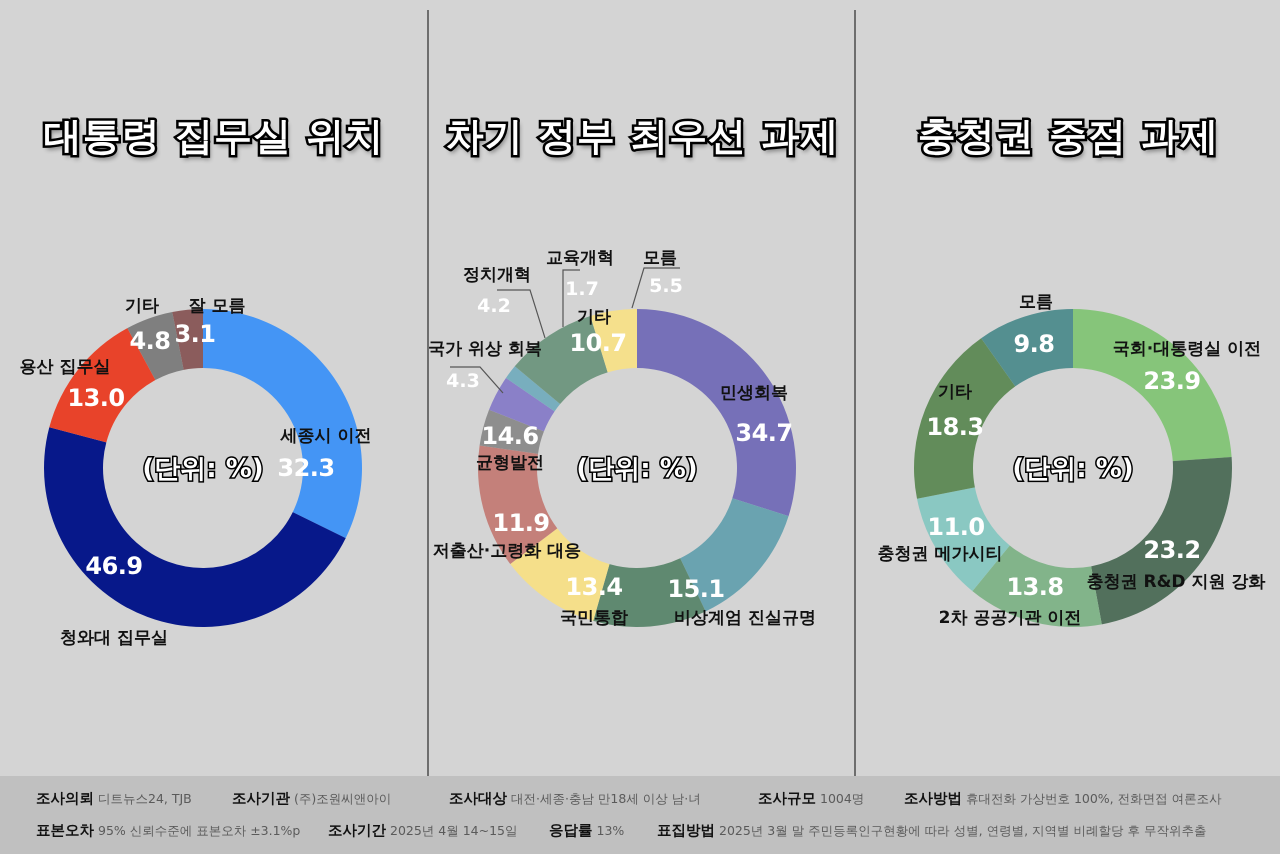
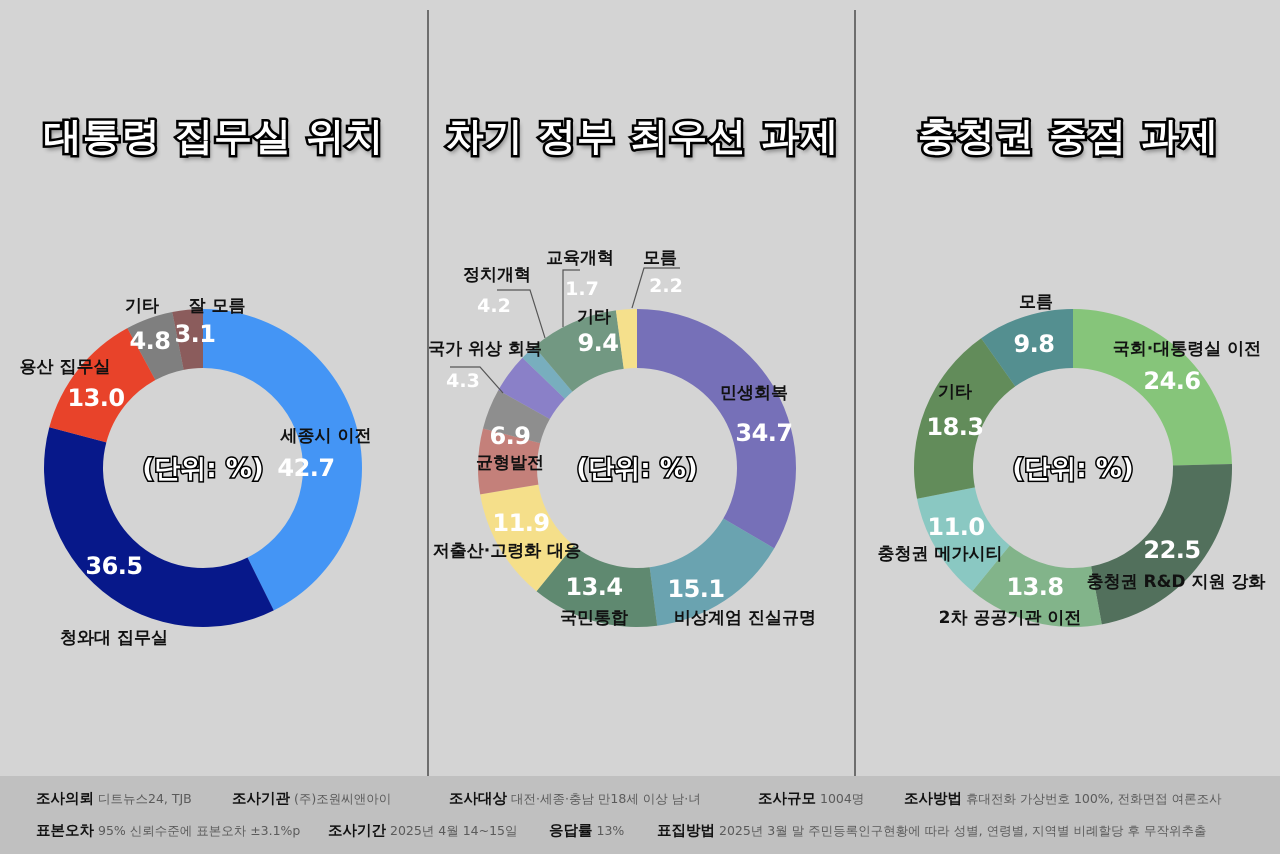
대통령 집무실 위치/세종시 이전: 32.3 -> 42.7
대통령 집무실 위치/청와대 집무실: 46.9 -> 36.5
차기 정부 최우선 과제/균형발전: 14.6 -> 6.9
차기 정부 최우선 과제/기타: 10.7 -> 9.4
차기 정부 최우선 과제/모름: 5.5 -> 2.2
충청권 중점 과제/국회·대통령실 이전: 23.9 -> 24.6
충청권 중점 과제/충청권 R&D 지원 강화: 23.2 -> 22.5
